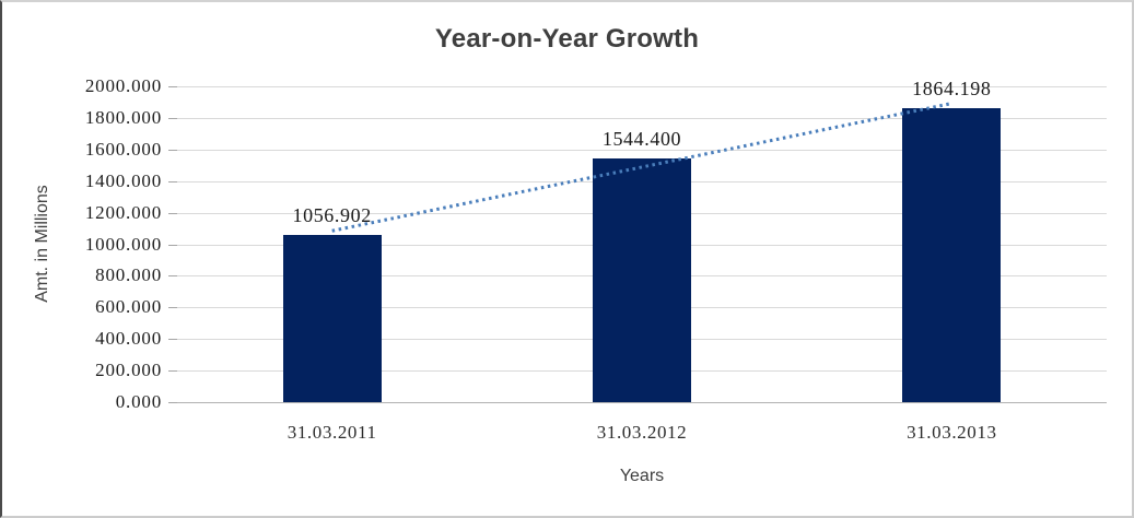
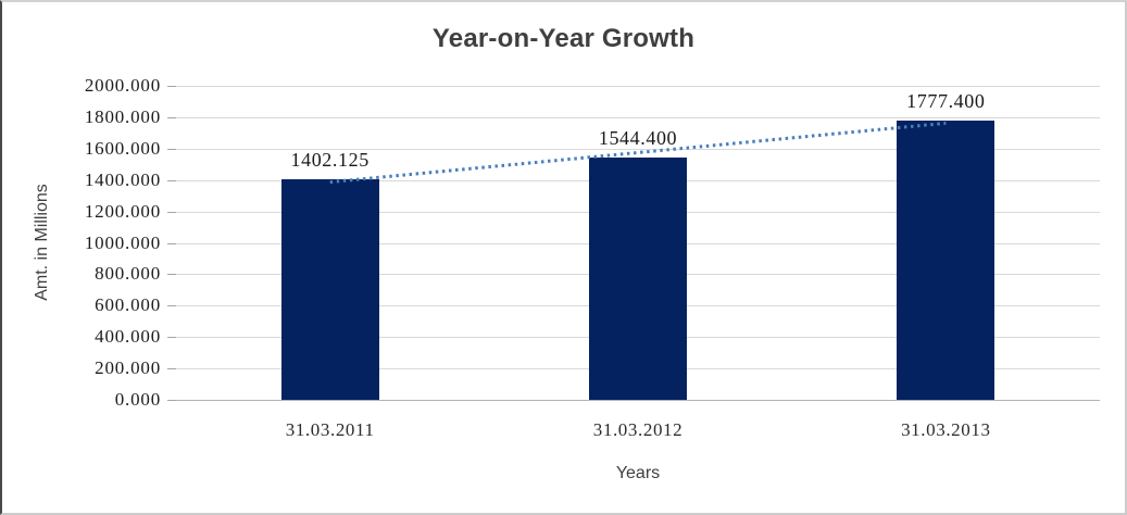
31.03.2011: 1056.902 -> 1402.125
31.03.2013: 1864.198 -> 1777.400
